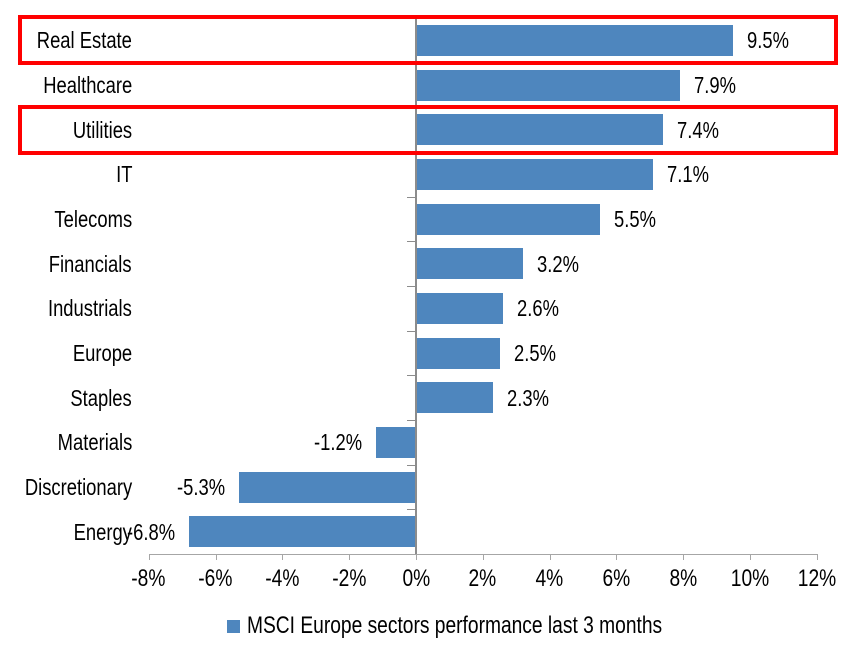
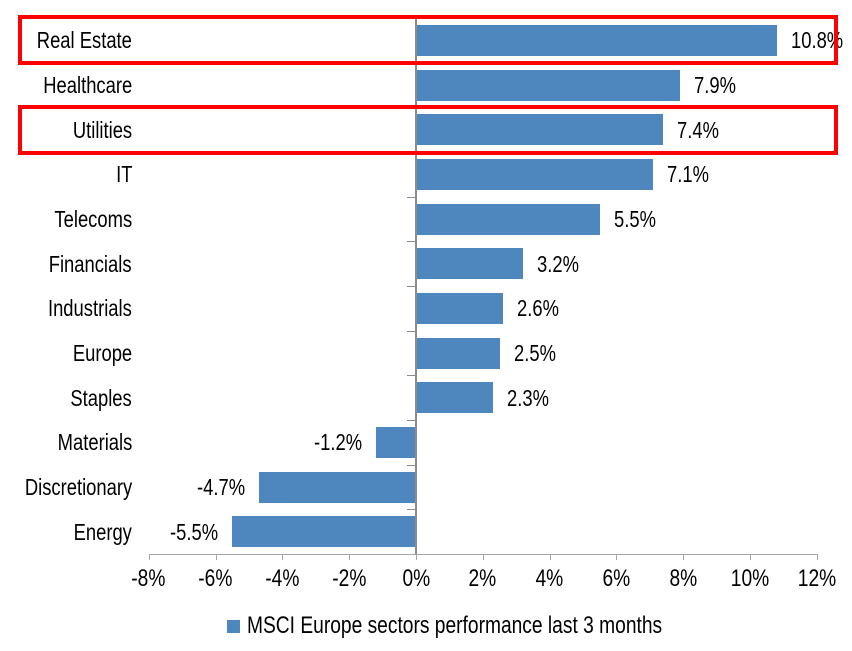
Real Estate: 9.5% -> 10.8%
Discretionary: -5.3% -> -4.7%
Energy: -6.8% -> -5.5%
